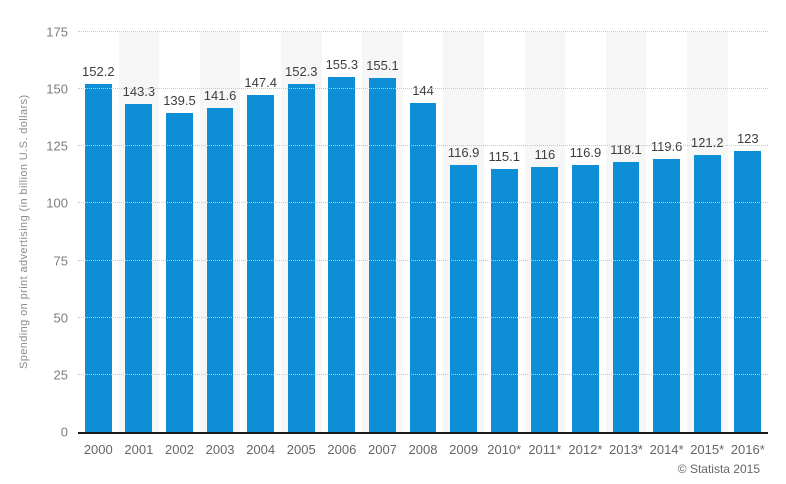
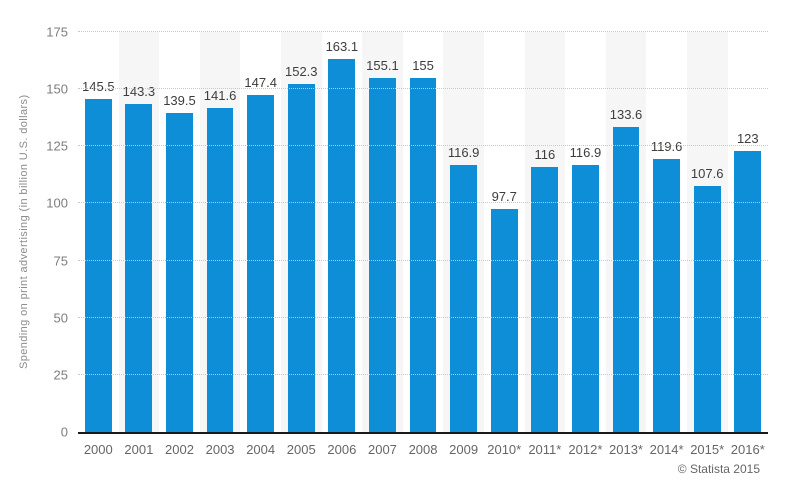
2000: 152.2 -> 145.5
2006: 155.3 -> 163.1
2008: 144 -> 155
2010*: 115.1 -> 97.7
2013*: 118.1 -> 133.6
2015*: 121.2 -> 107.6
